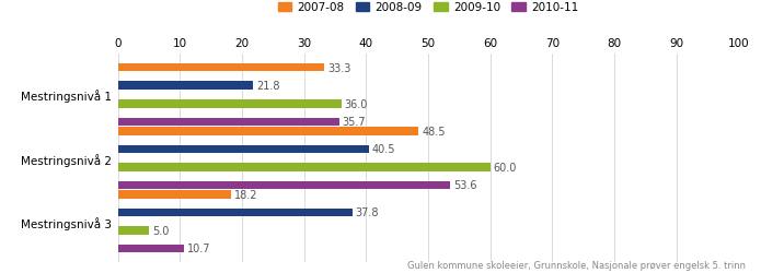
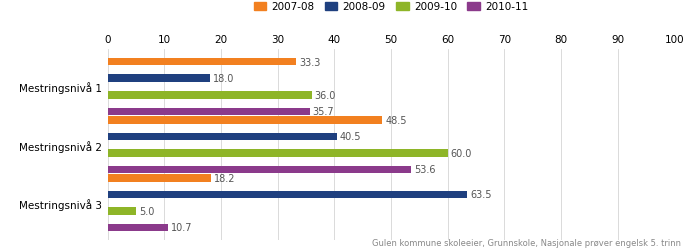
2008-09/Mestringsnivå 1: 21.8 -> 18.0
2008-09/Mestringsnivå 3: 37.8 -> 63.5
